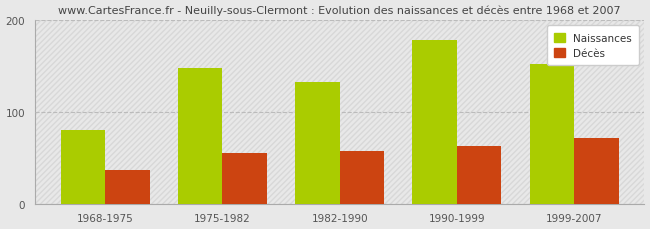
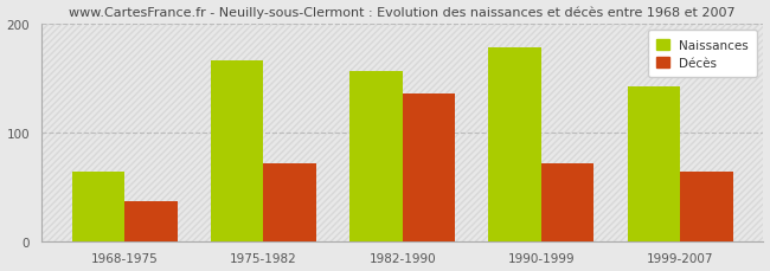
Naissances/1968-1975: 80 -> 64
Naissances/1975-1982: 148 -> 166
Décès/1975-1982: 55 -> 72
Naissances/1982-1990: 133 -> 156
Décès/1982-1990: 57 -> 136
Décès/1990-1999: 63 -> 72
Naissances/1999-2007: 152 -> 142
Décès/1999-2007: 72 -> 64
